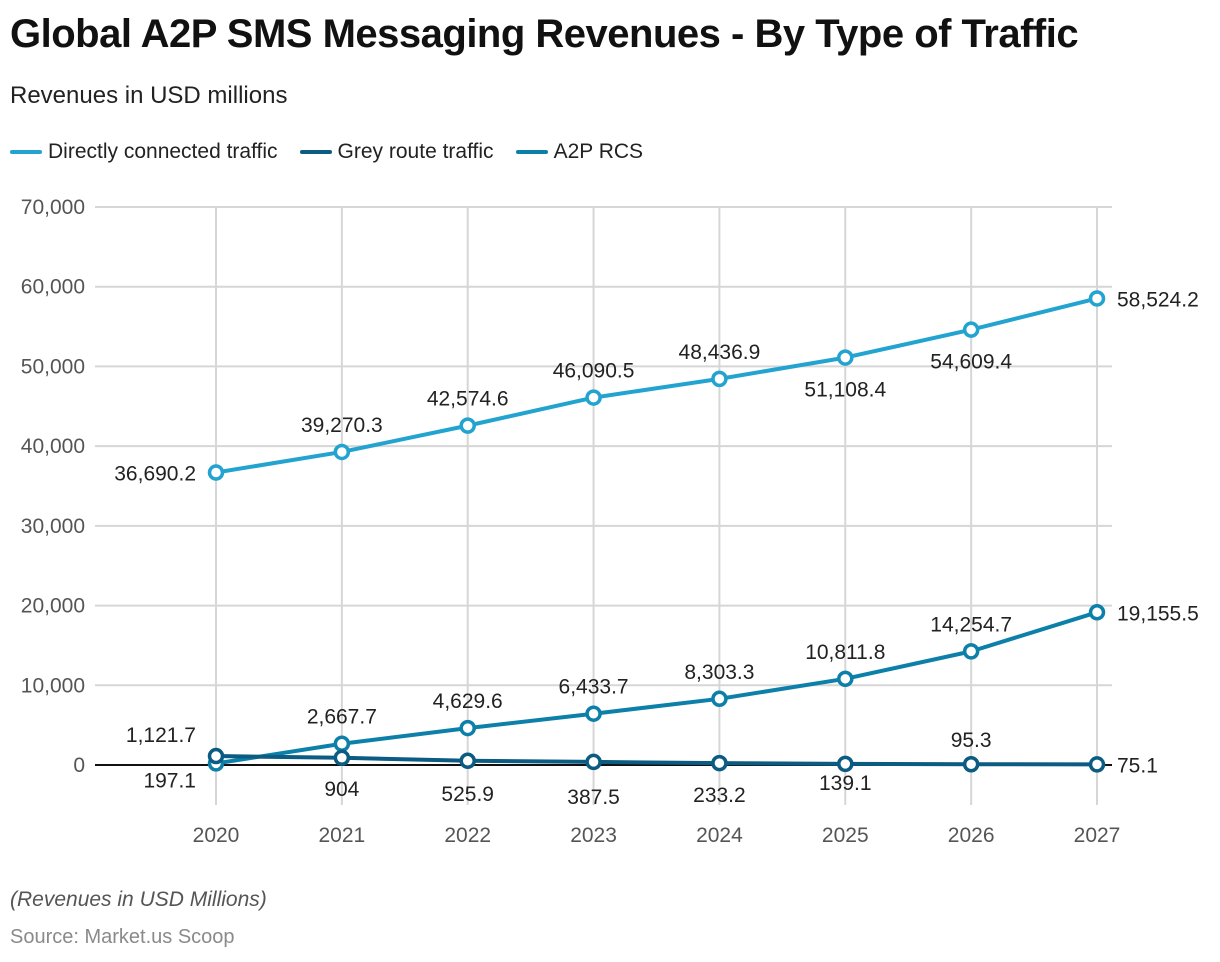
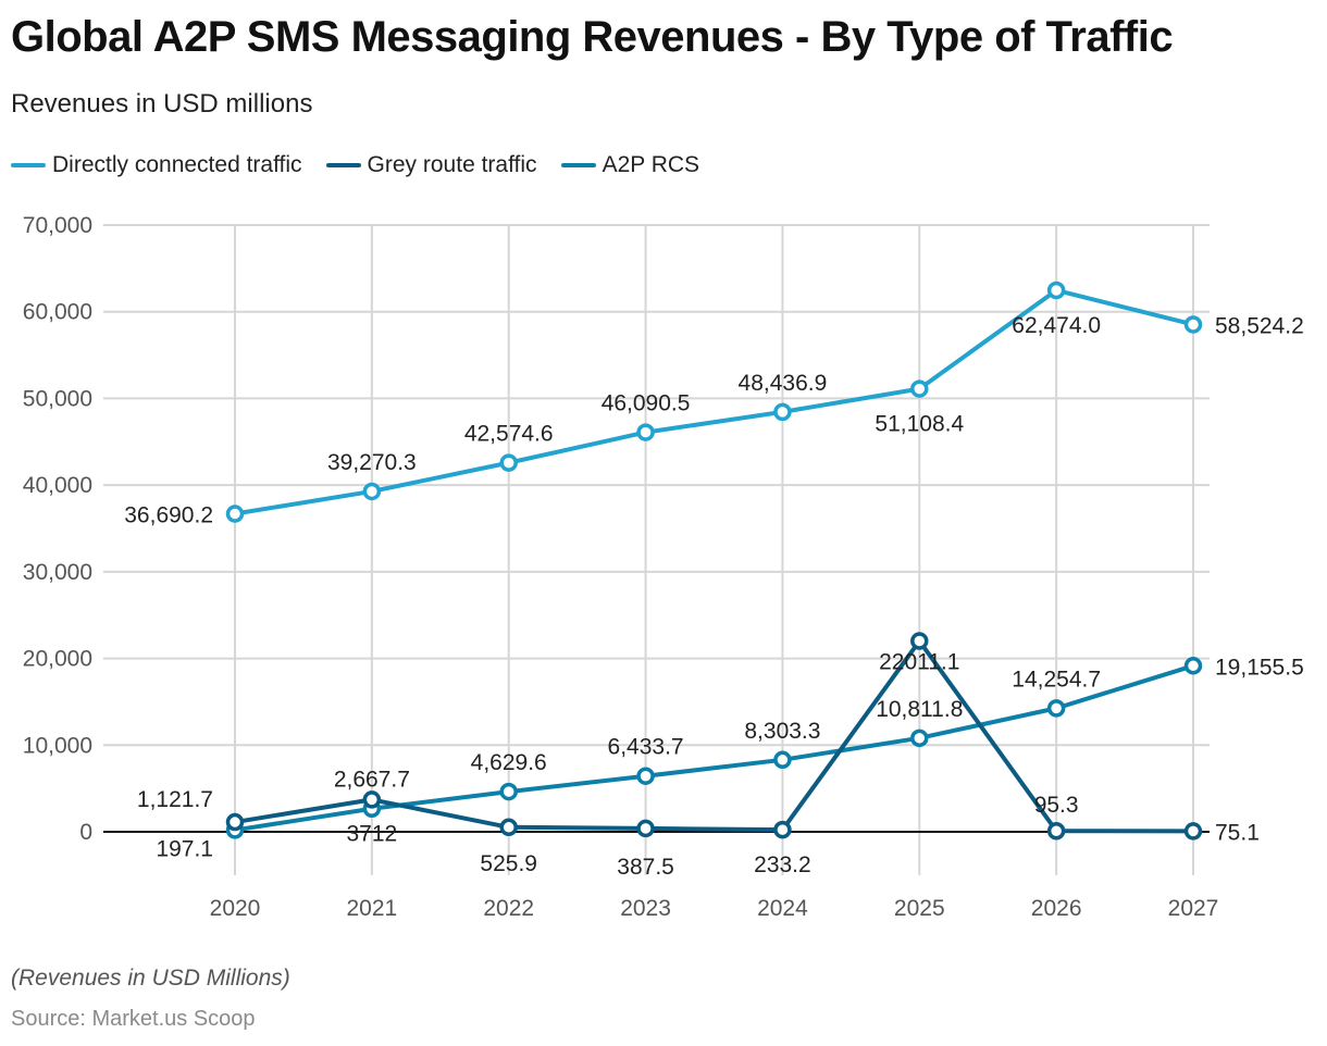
Grey route traffic/2021: 904 -> 3712
Grey route traffic/2025: 139.1 -> 22011.1
Directly connected traffic/2026: 54,609.4 -> 62,474.0
